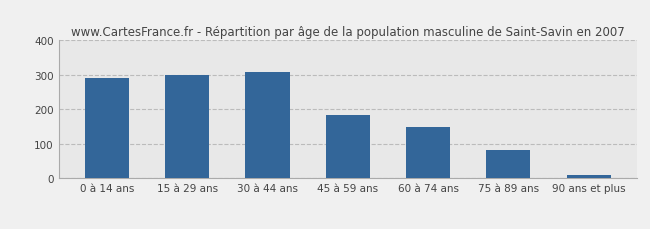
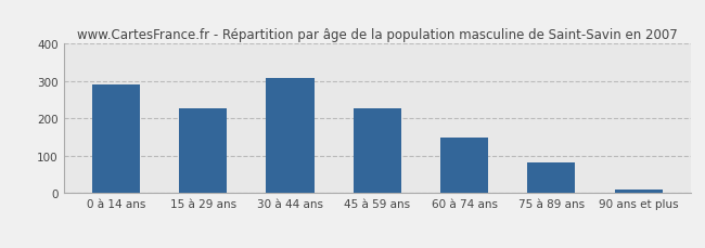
15 à 29 ans: 300 -> 227
45 à 59 ans: 185 -> 228
